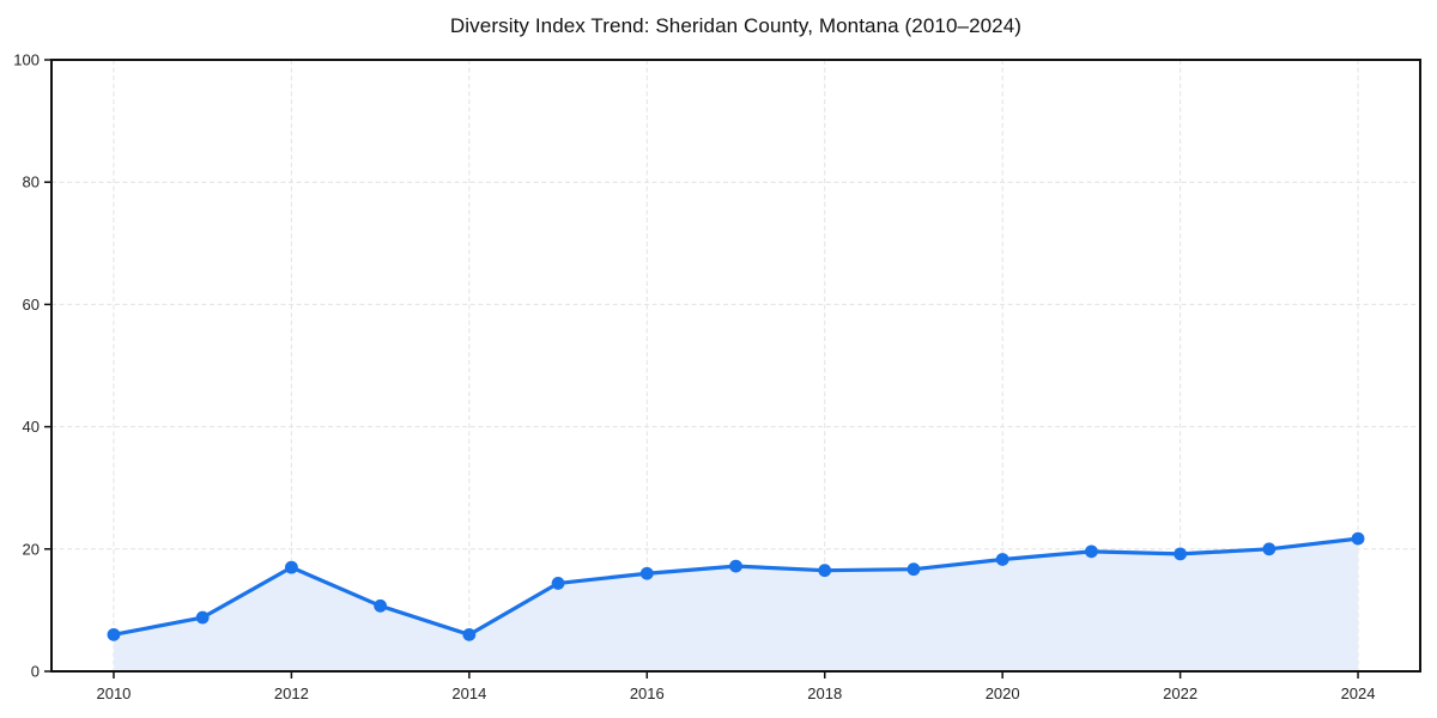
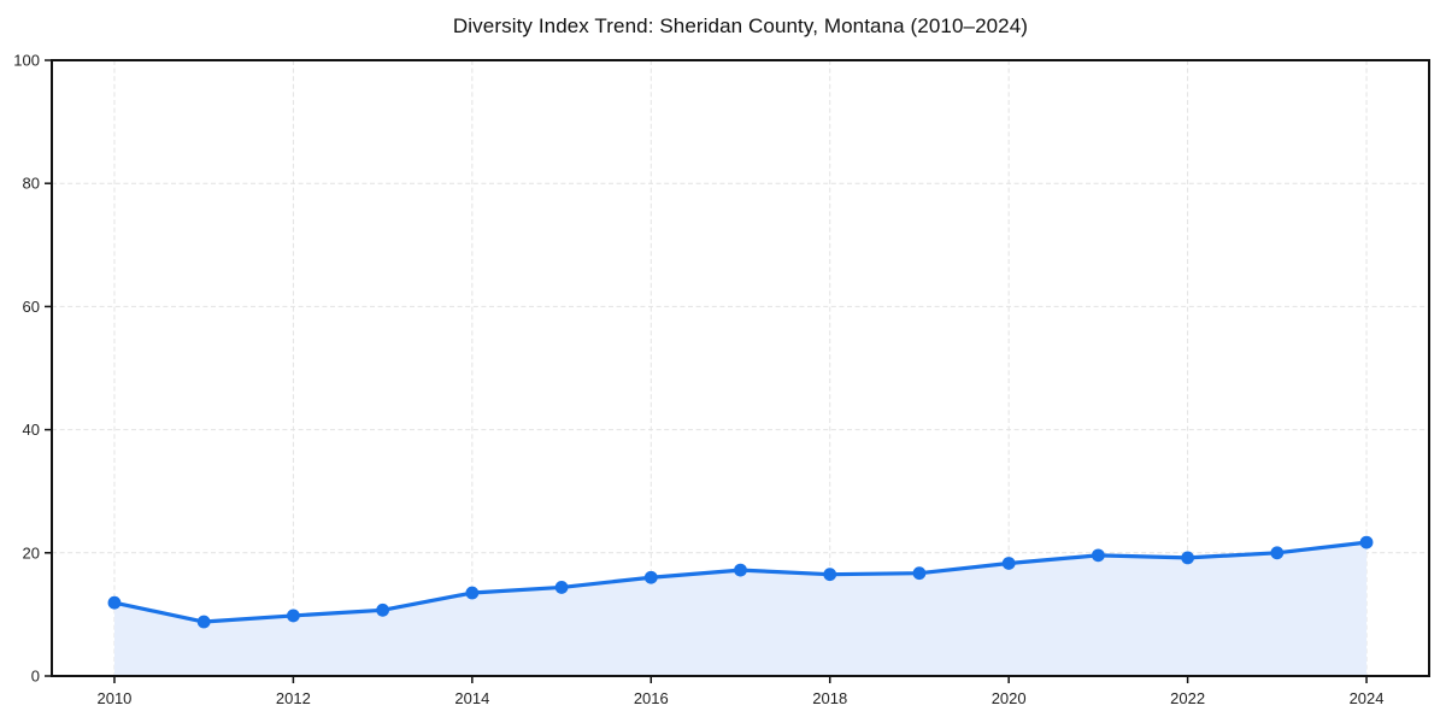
2010: 6 -> 12
2012: 17 -> 10
2014: 6 -> 14
